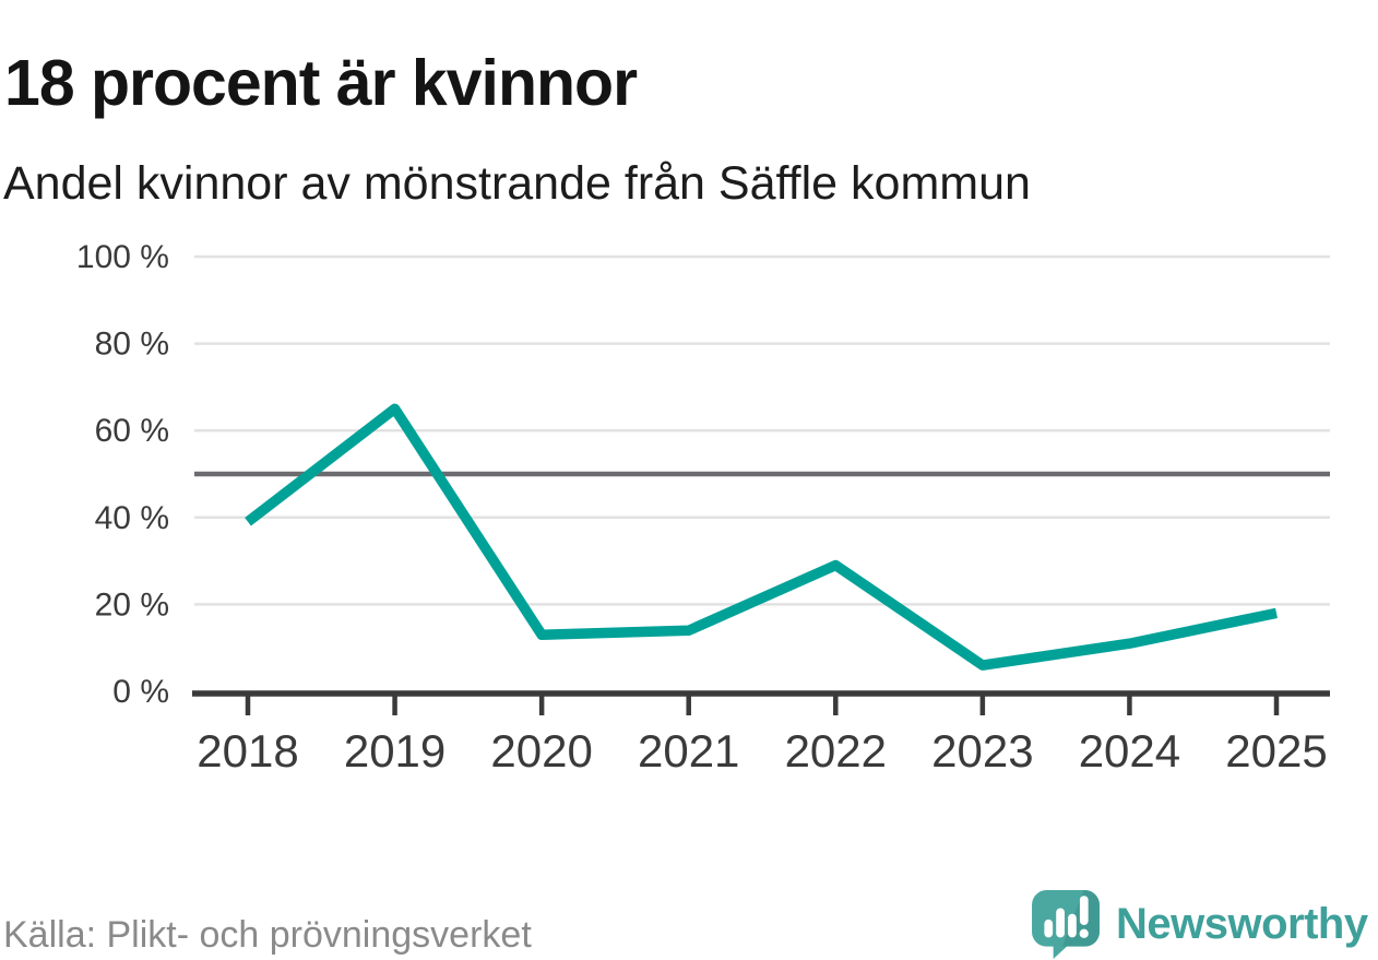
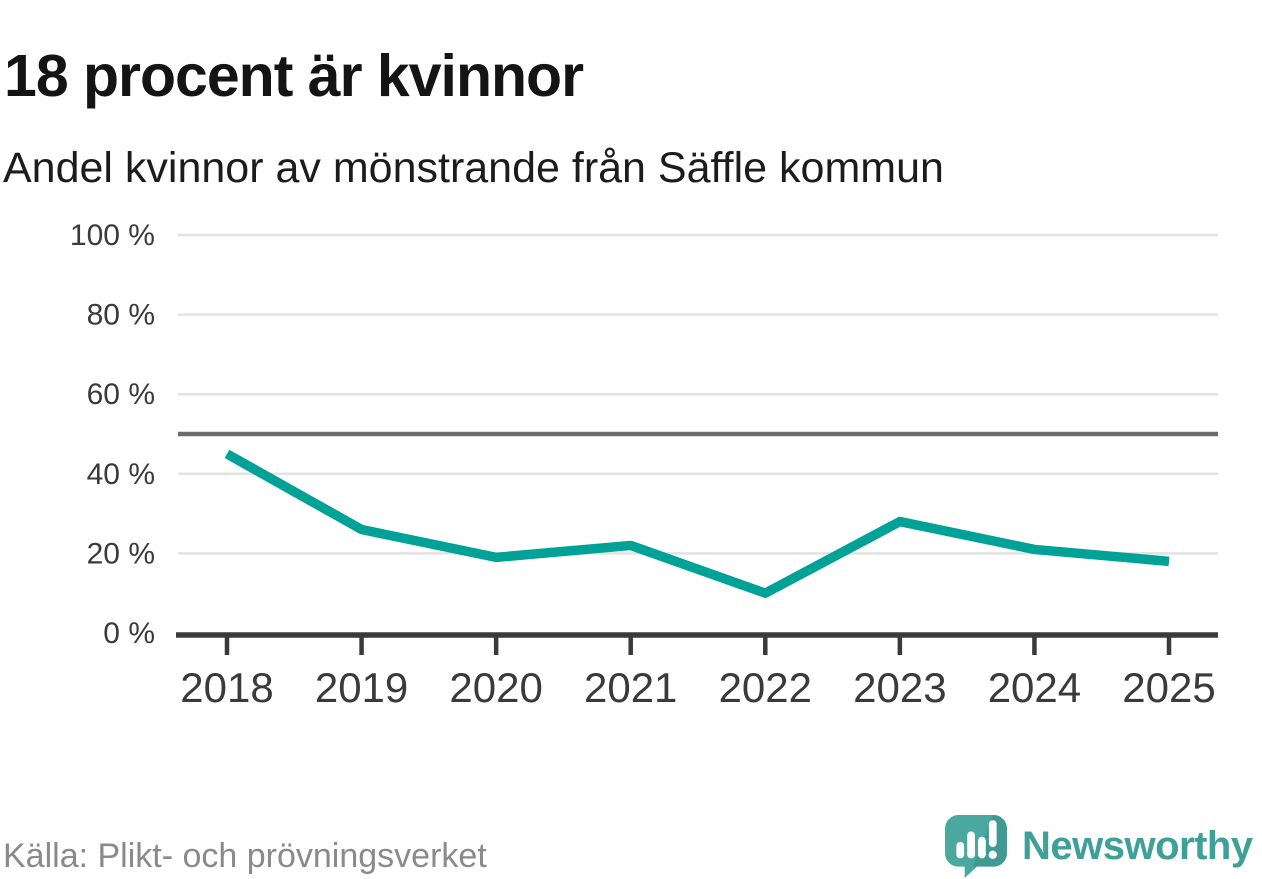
2018: 39% -> 45%
2019: 65% -> 26%
2020: 13% -> 19%
2021: 14% -> 22%
2022: 29% -> 10%
2023: 6% -> 28%
2024: 11% -> 21%
